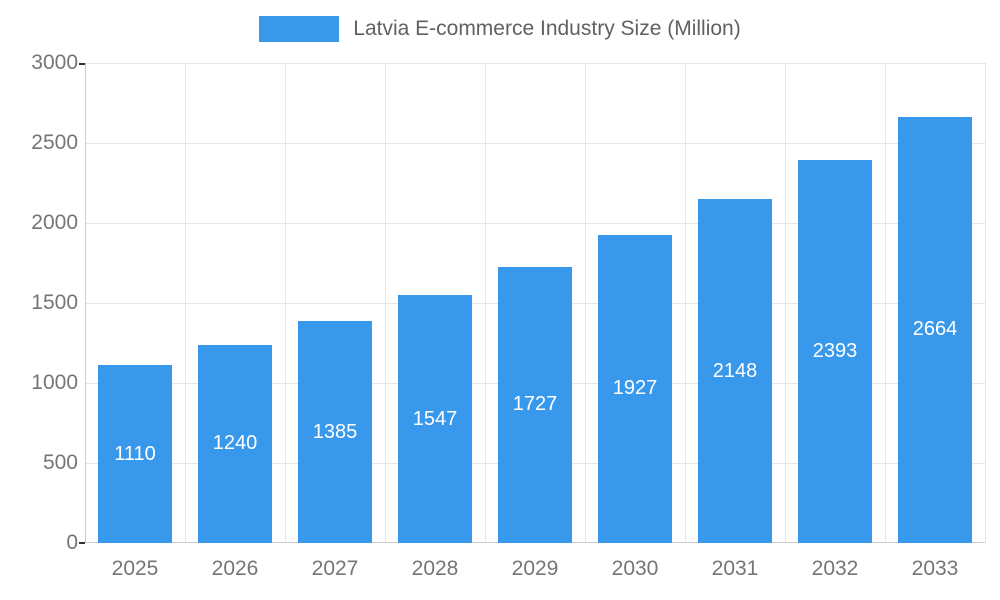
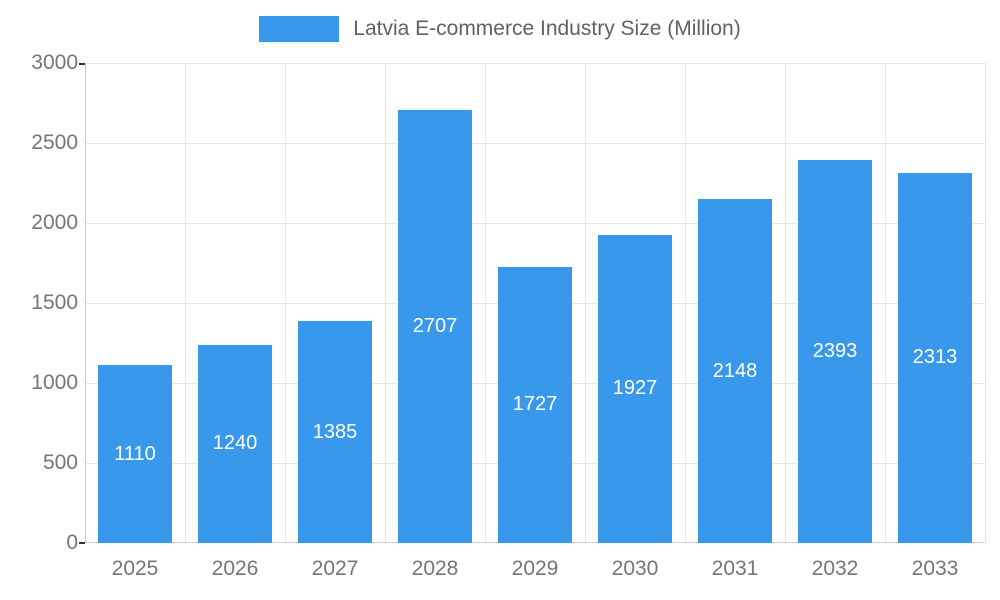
2028: 1547 -> 2707
2033: 2664 -> 2313
